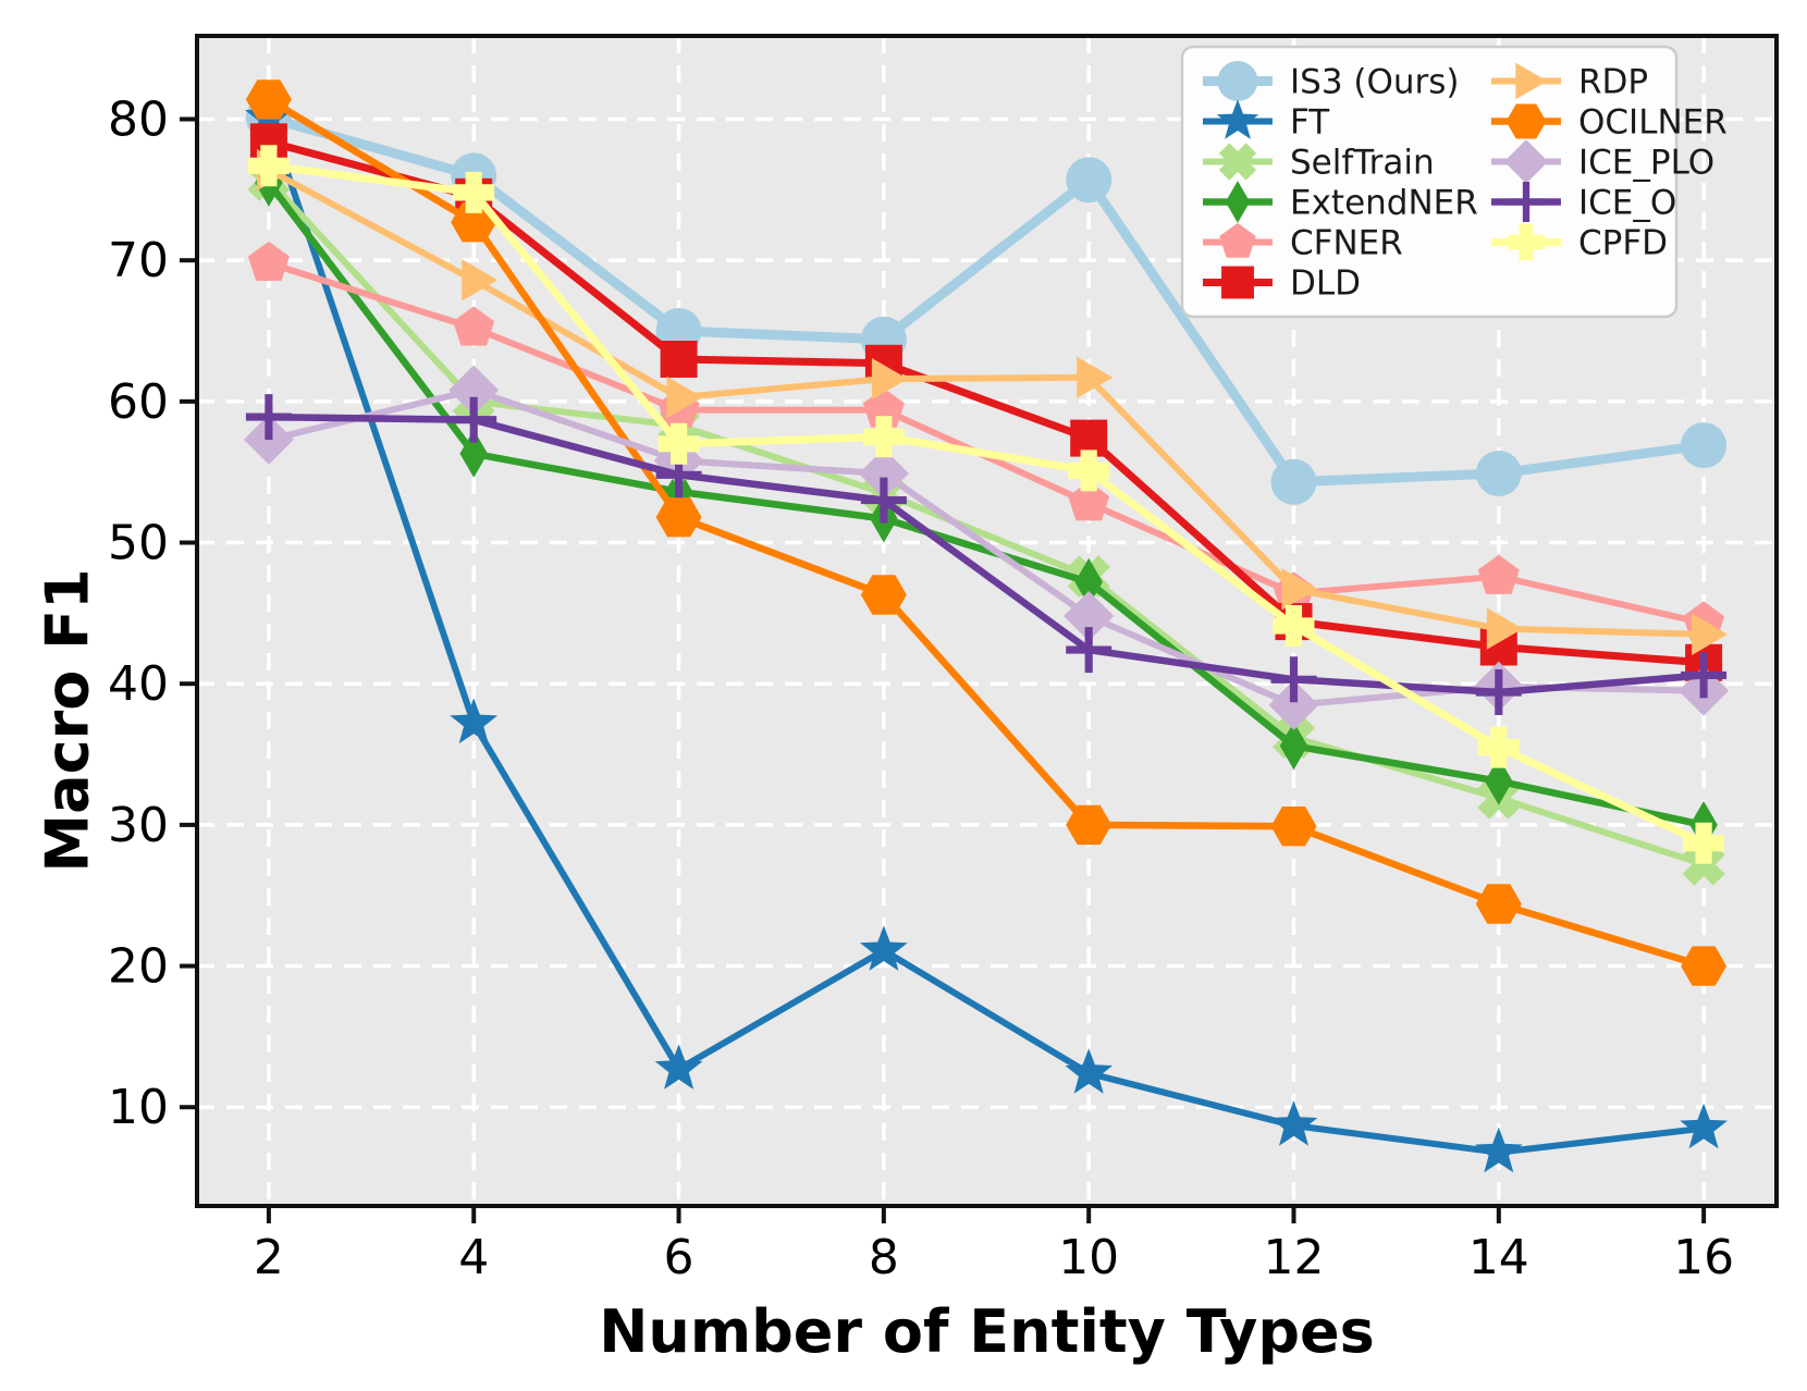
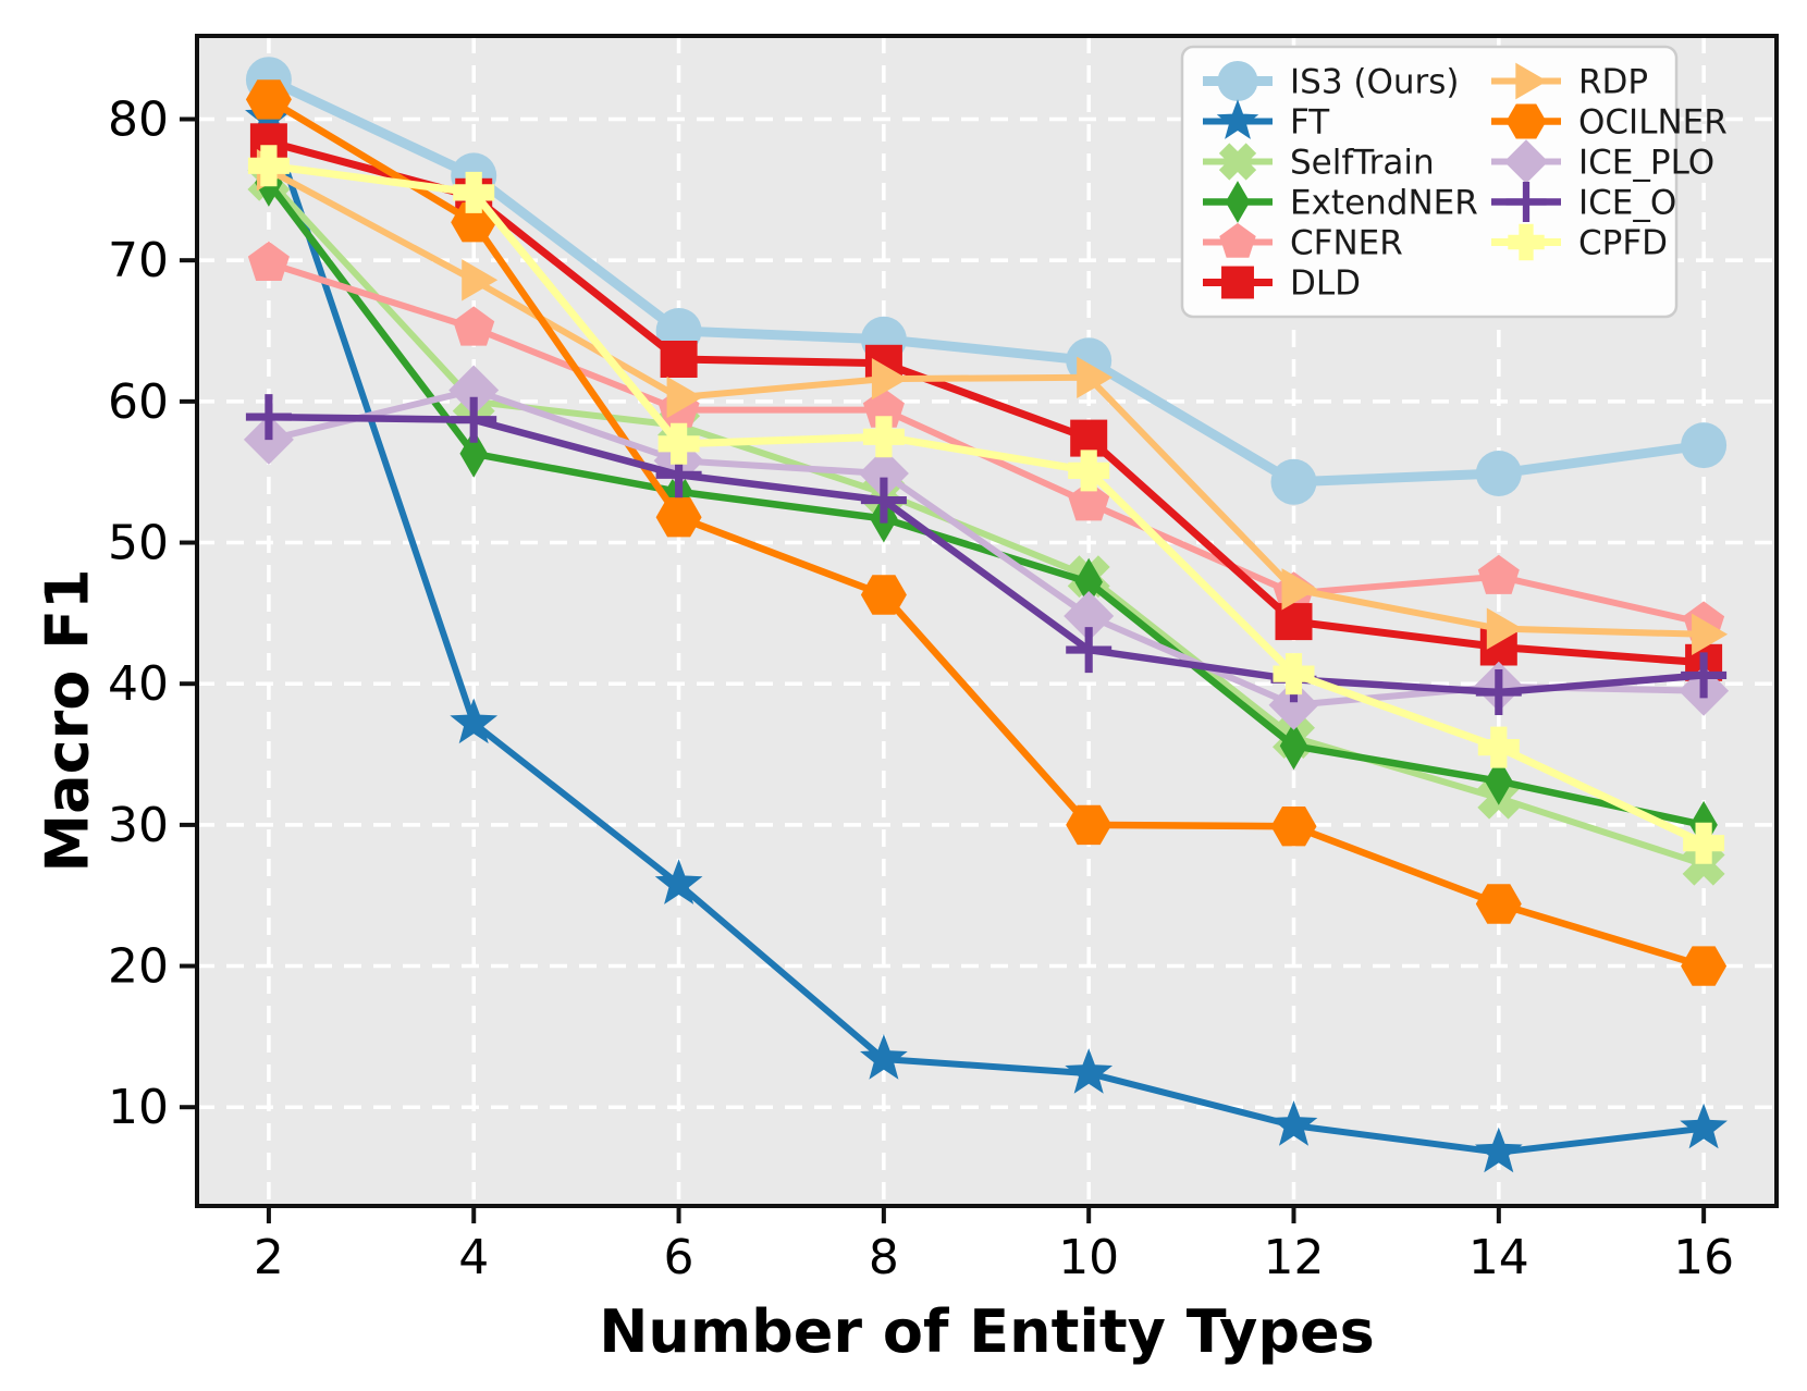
IS3 (Ours)/2: 80.1 -> 82.8
FT/6: 12.7 -> 25.8
FT/8: 21.1 -> 13.4
IS3 (Ours)/10: 75.7 -> 62.9
CPFD/12: 44.1 -> 40.7
